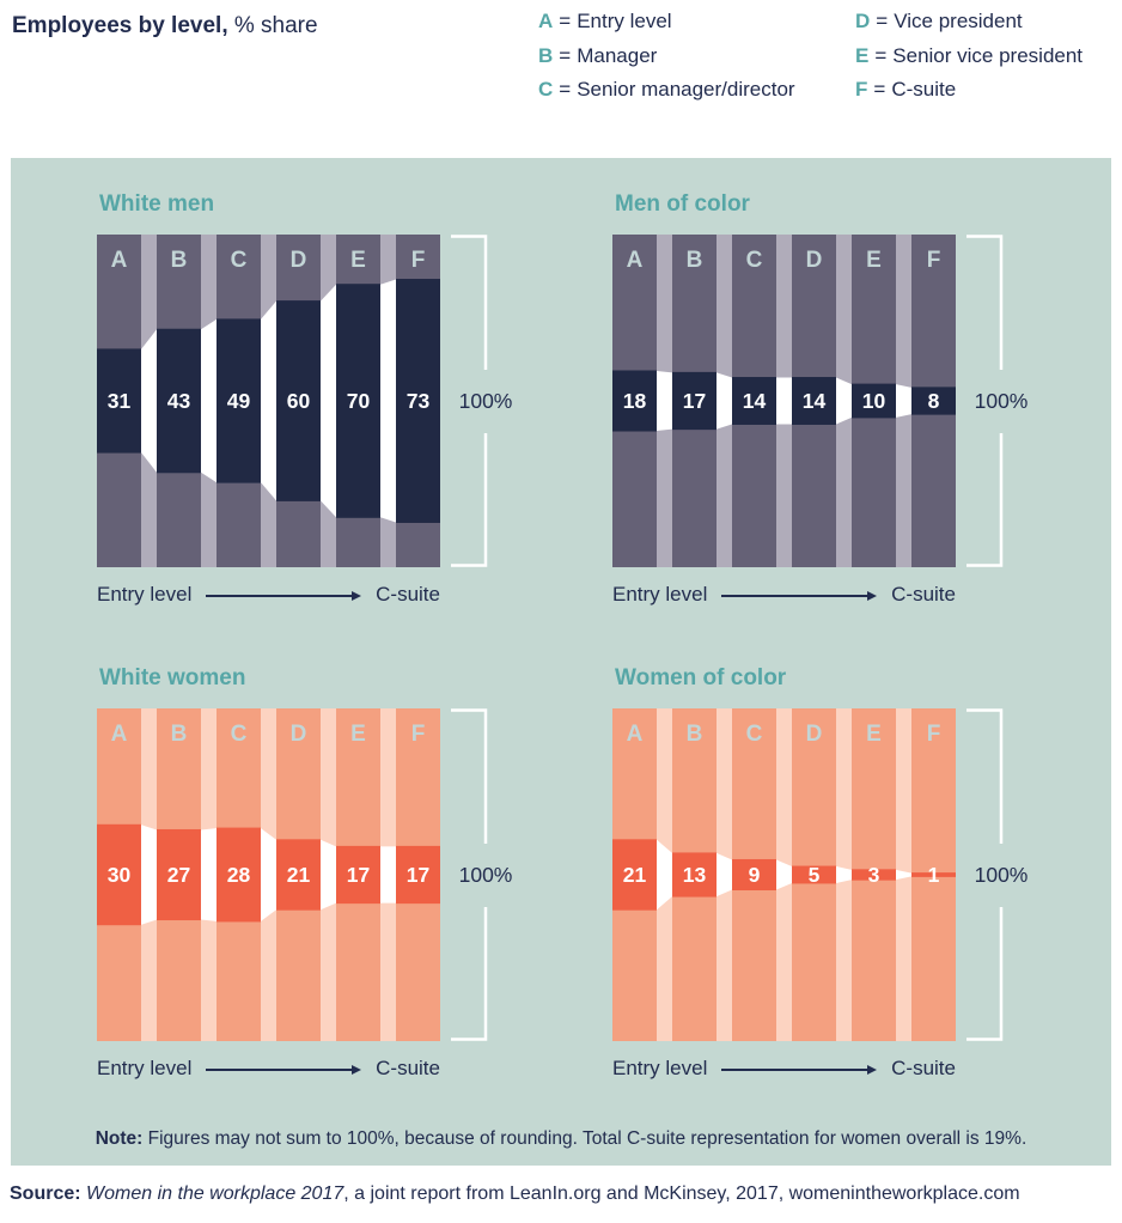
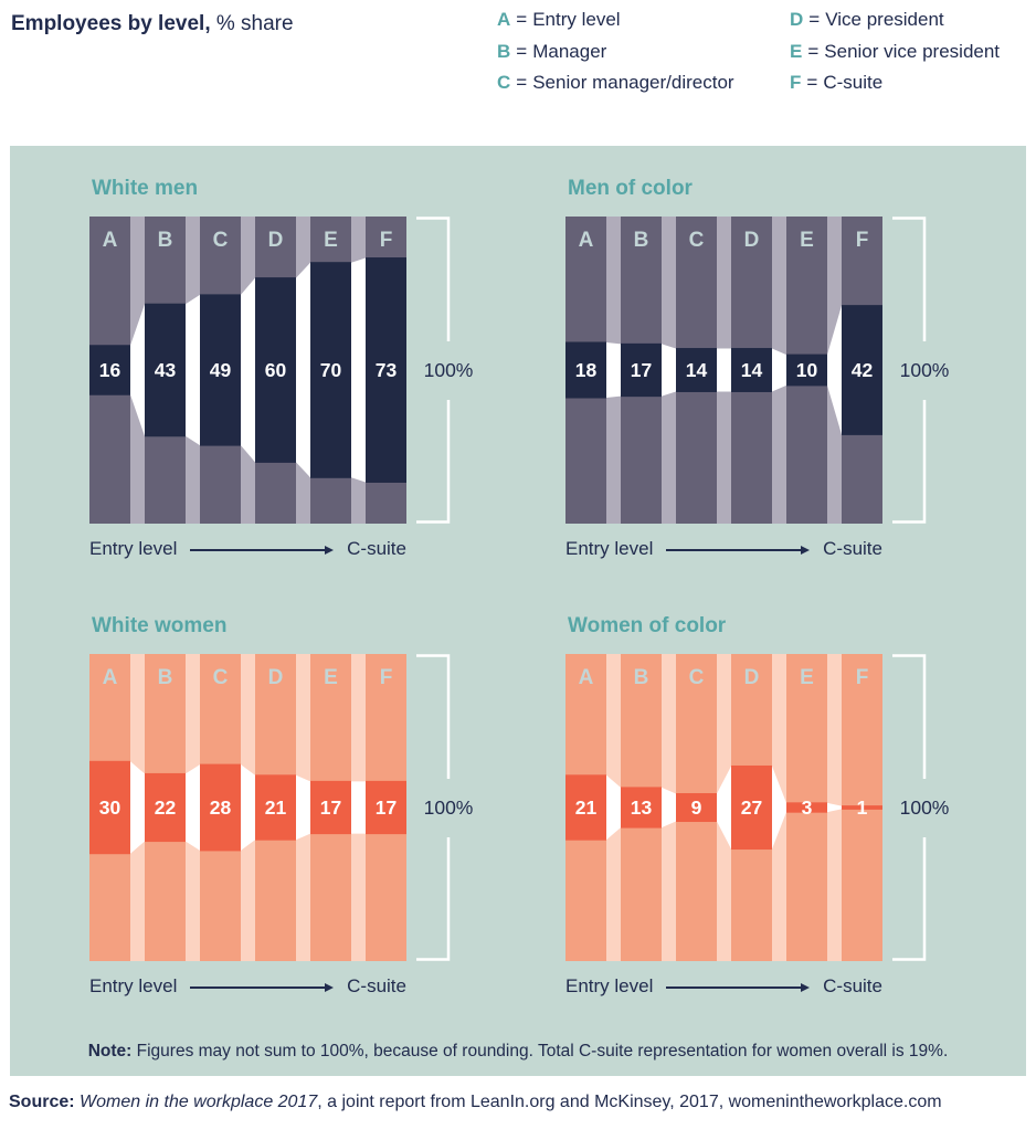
White men/A: 31 -> 16
White women/B: 27 -> 22
Women of color/D: 5 -> 27
Men of color/F: 8 -> 42
